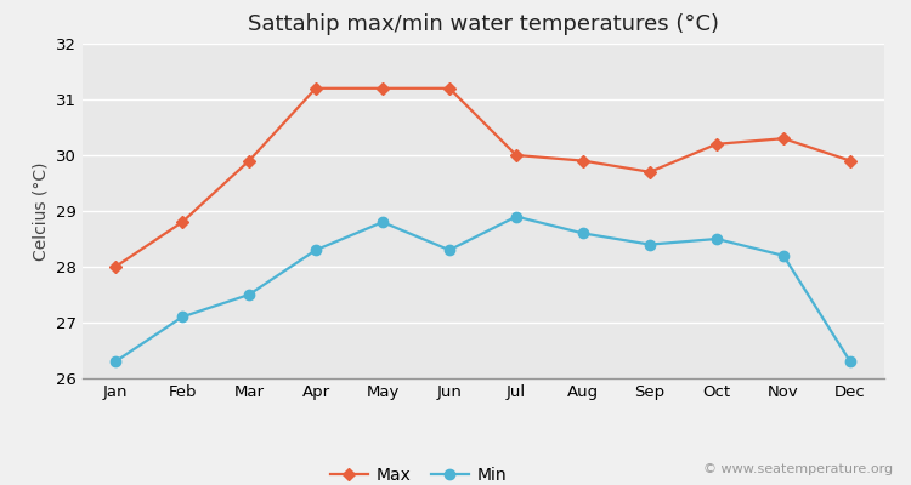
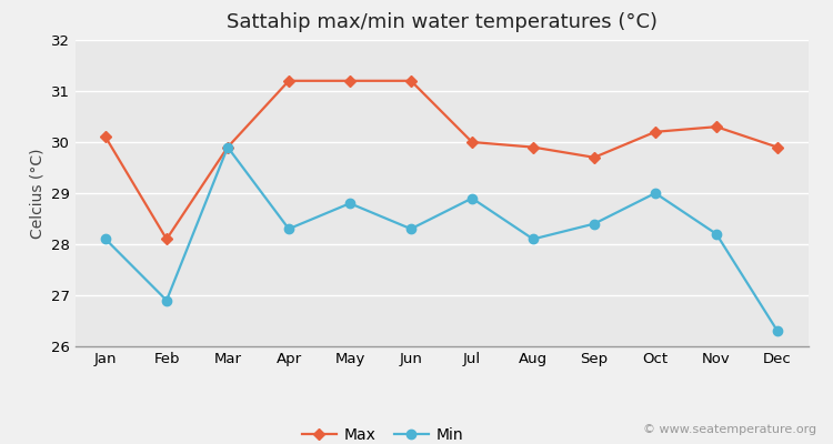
Max/Jan: 28.0 -> 30.1
Min/Jan: 26.3 -> 28.1
Max/Feb: 28.8 -> 28.1
Min/Feb: 27.1 -> 26.9
Min/Mar: 27.5 -> 29.9
Min/Aug: 28.6 -> 28.1
Min/Oct: 28.5 -> 29.0
